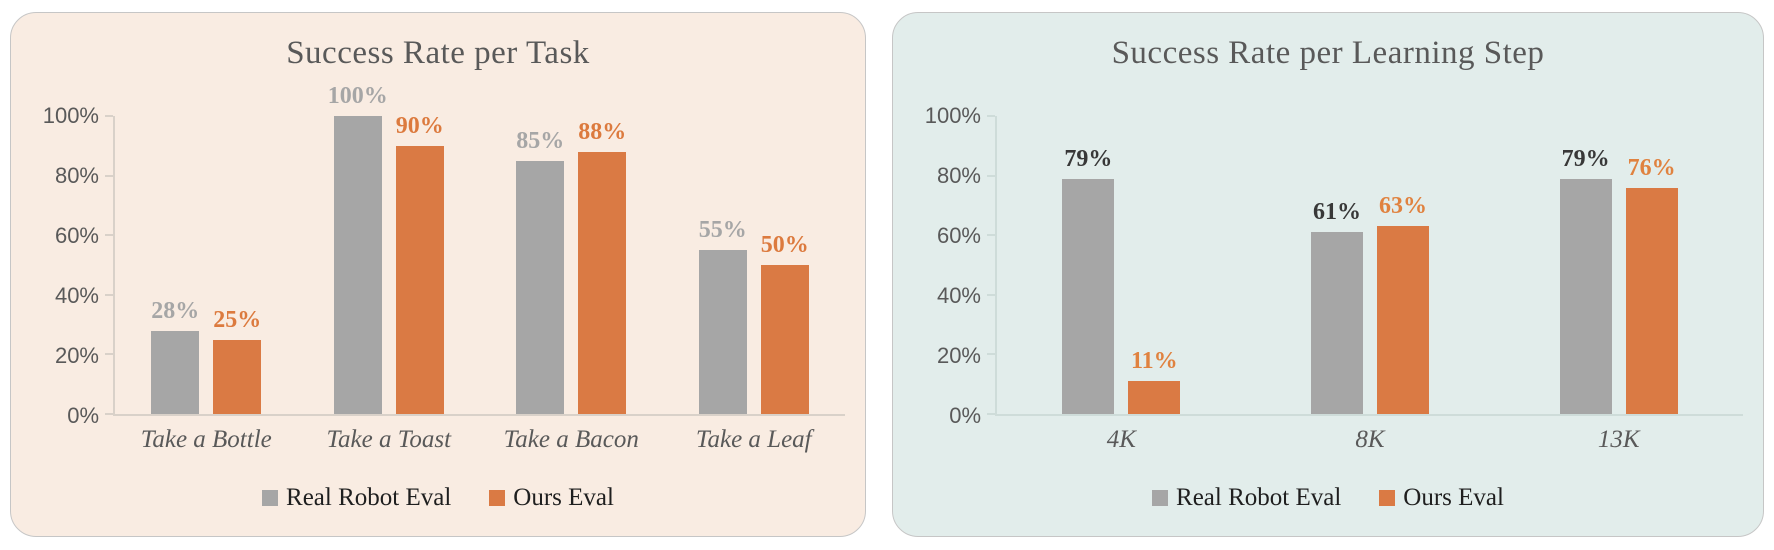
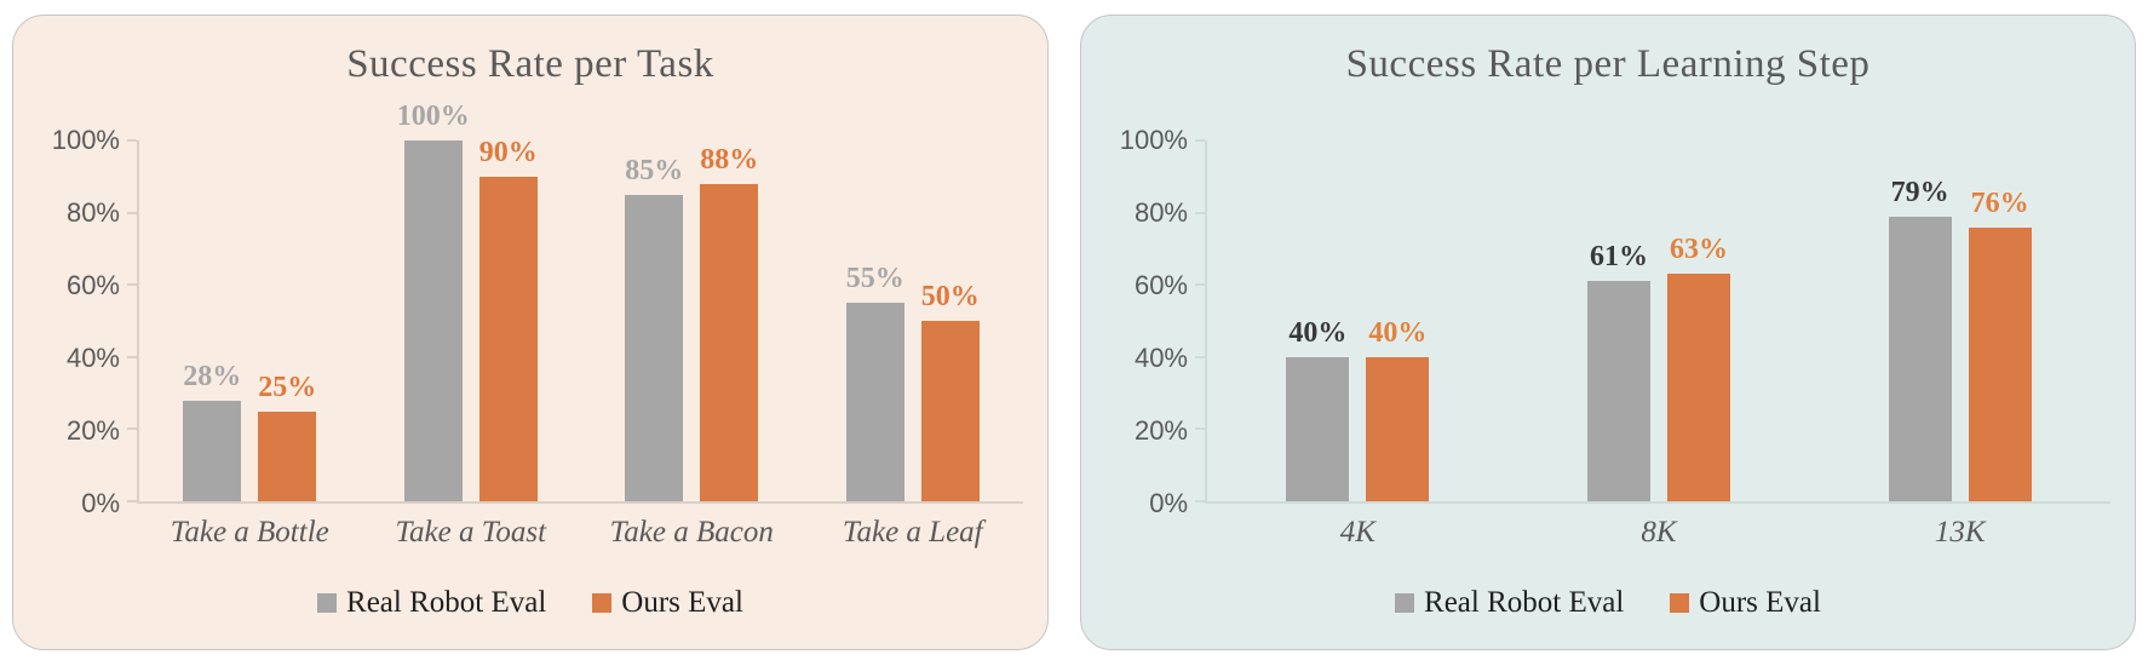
Success Rate per Learning Step/Real Robot Eval/4K: 79% -> 40%
Success Rate per Learning Step/Ours Eval/4K: 11% -> 40%
